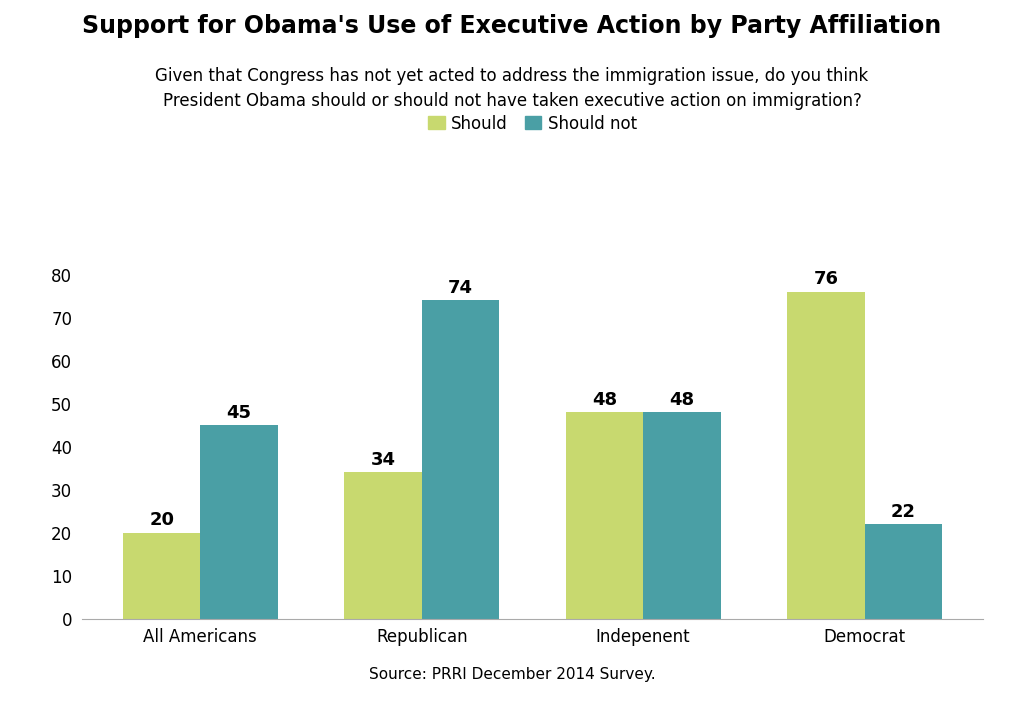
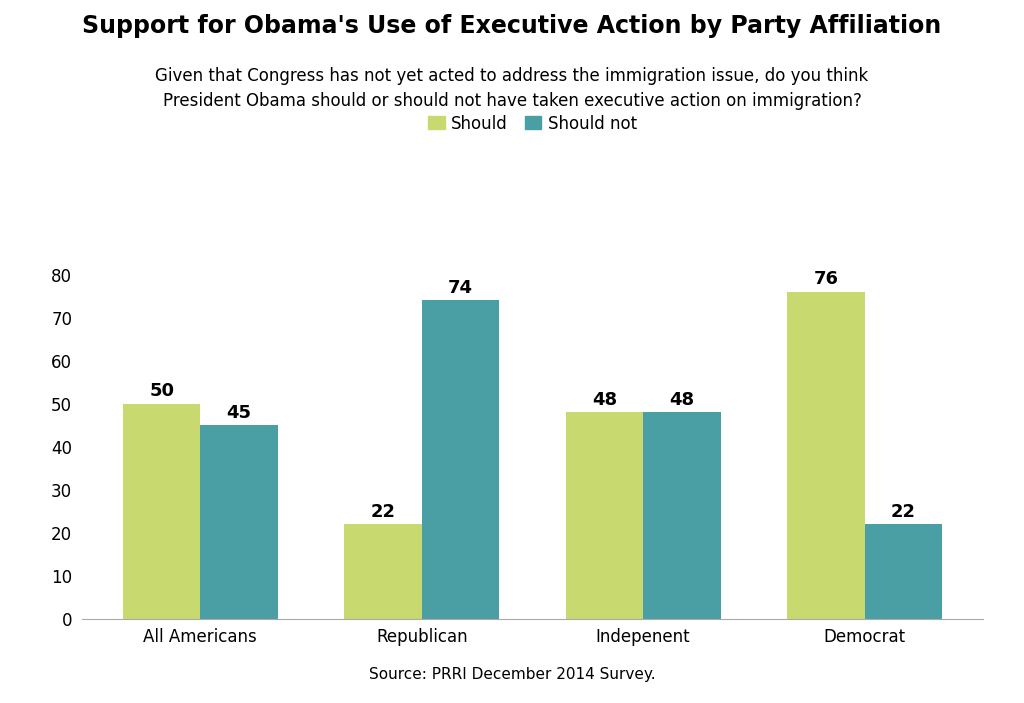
Should/All Americans: 20 -> 50
Should/Republican: 34 -> 22
